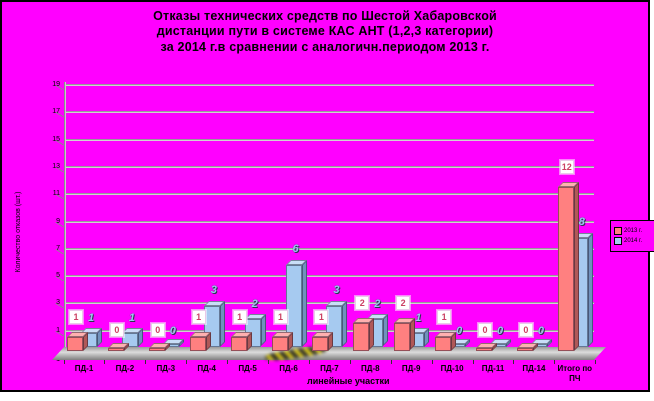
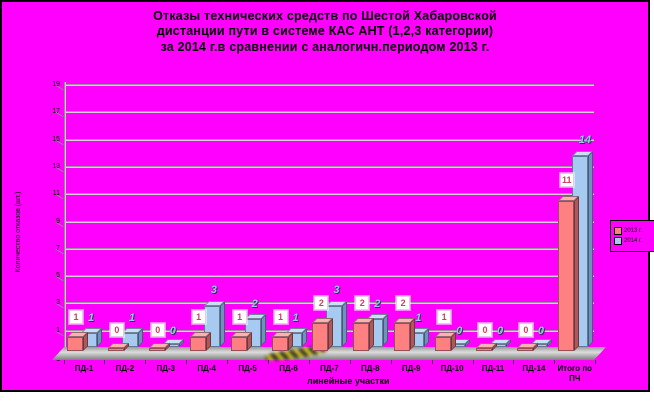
2014 г./ПД-6: 6 -> 1
2013 г./ПД-7: 1 -> 2
2013 г./Итого по ПЧ: 12 -> 11
2014 г./Итого по ПЧ: 8 -> 14
